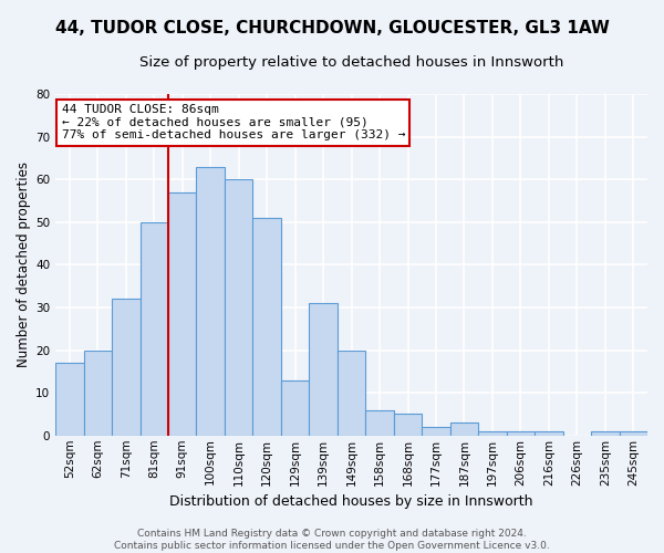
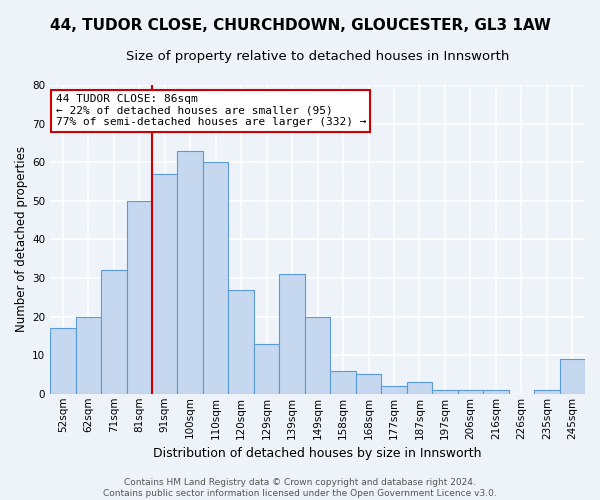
120sqm: 51 -> 27
245sqm: 1 -> 9
